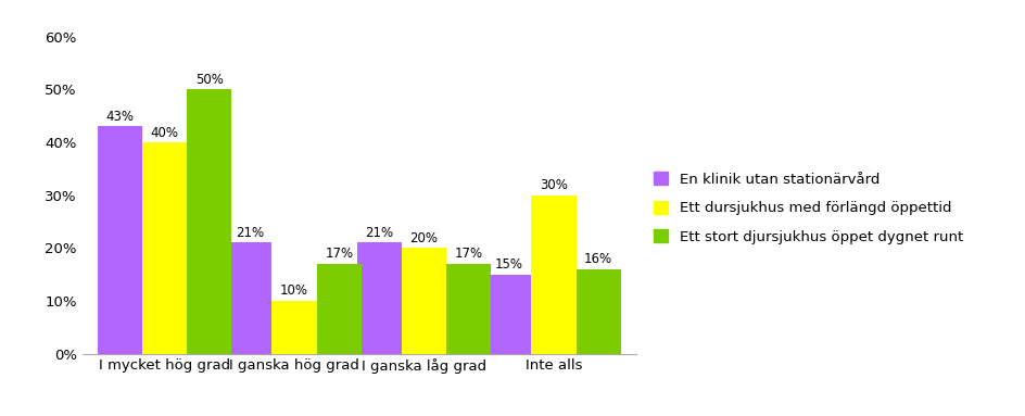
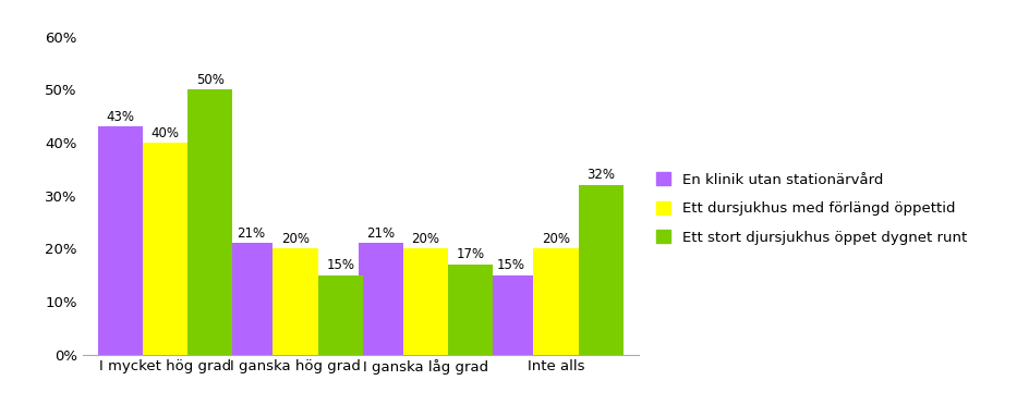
Ett dursjukhus med förlängd öppettid/I ganska hög grad: 10% -> 20%
Ett stort djursjukhus öppet dygnet runt/I ganska hög grad: 17% -> 15%
Ett dursjukhus med förlängd öppettid/Inte alls: 30% -> 20%
Ett stort djursjukhus öppet dygnet runt/Inte alls: 16% -> 32%
